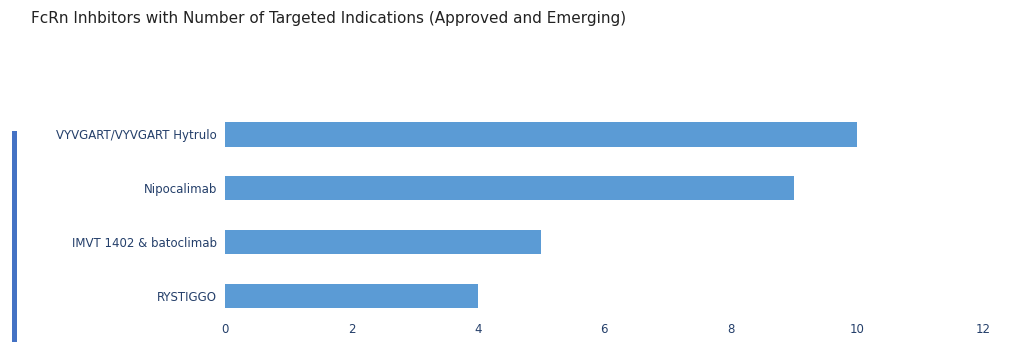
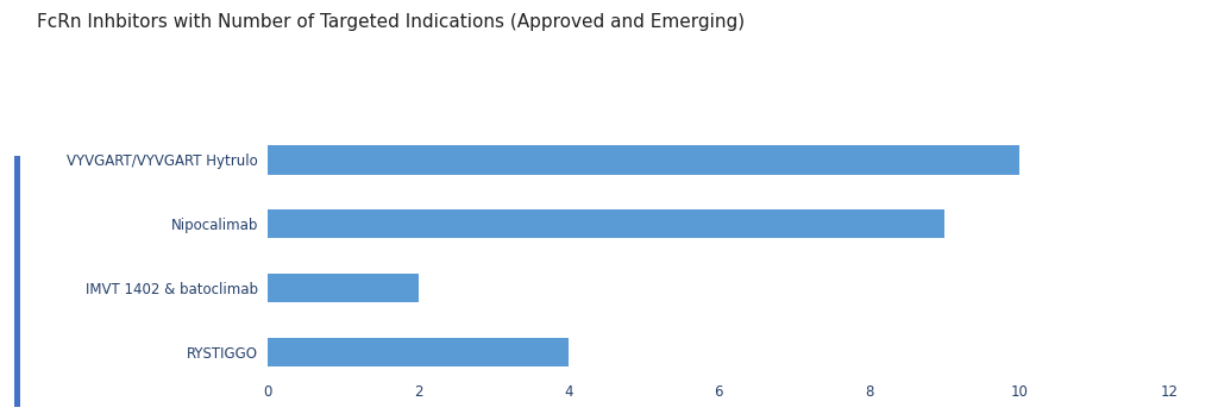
IMVT 1402 & batoclimab: 5 -> 2
